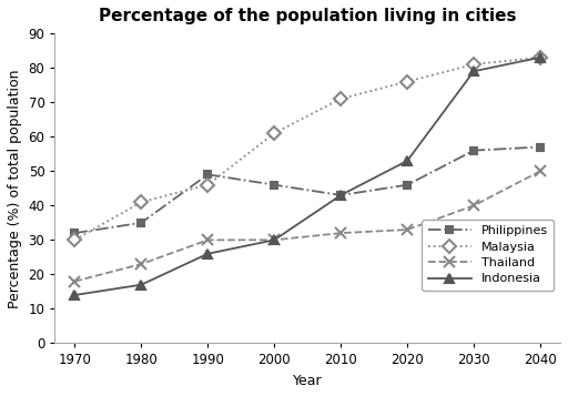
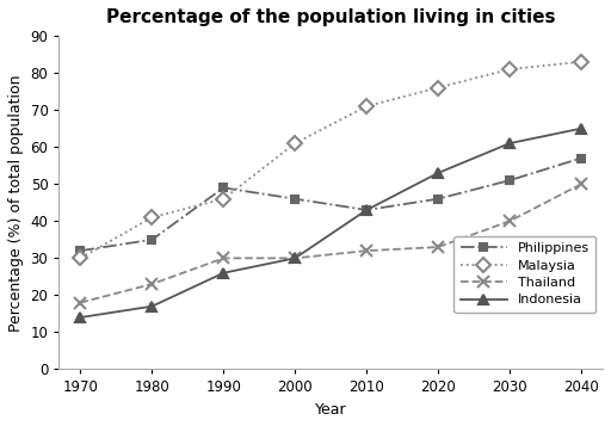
Philippines/2030: 56 -> 51
Indonesia/2030: 79 -> 61
Indonesia/2040: 83 -> 65
